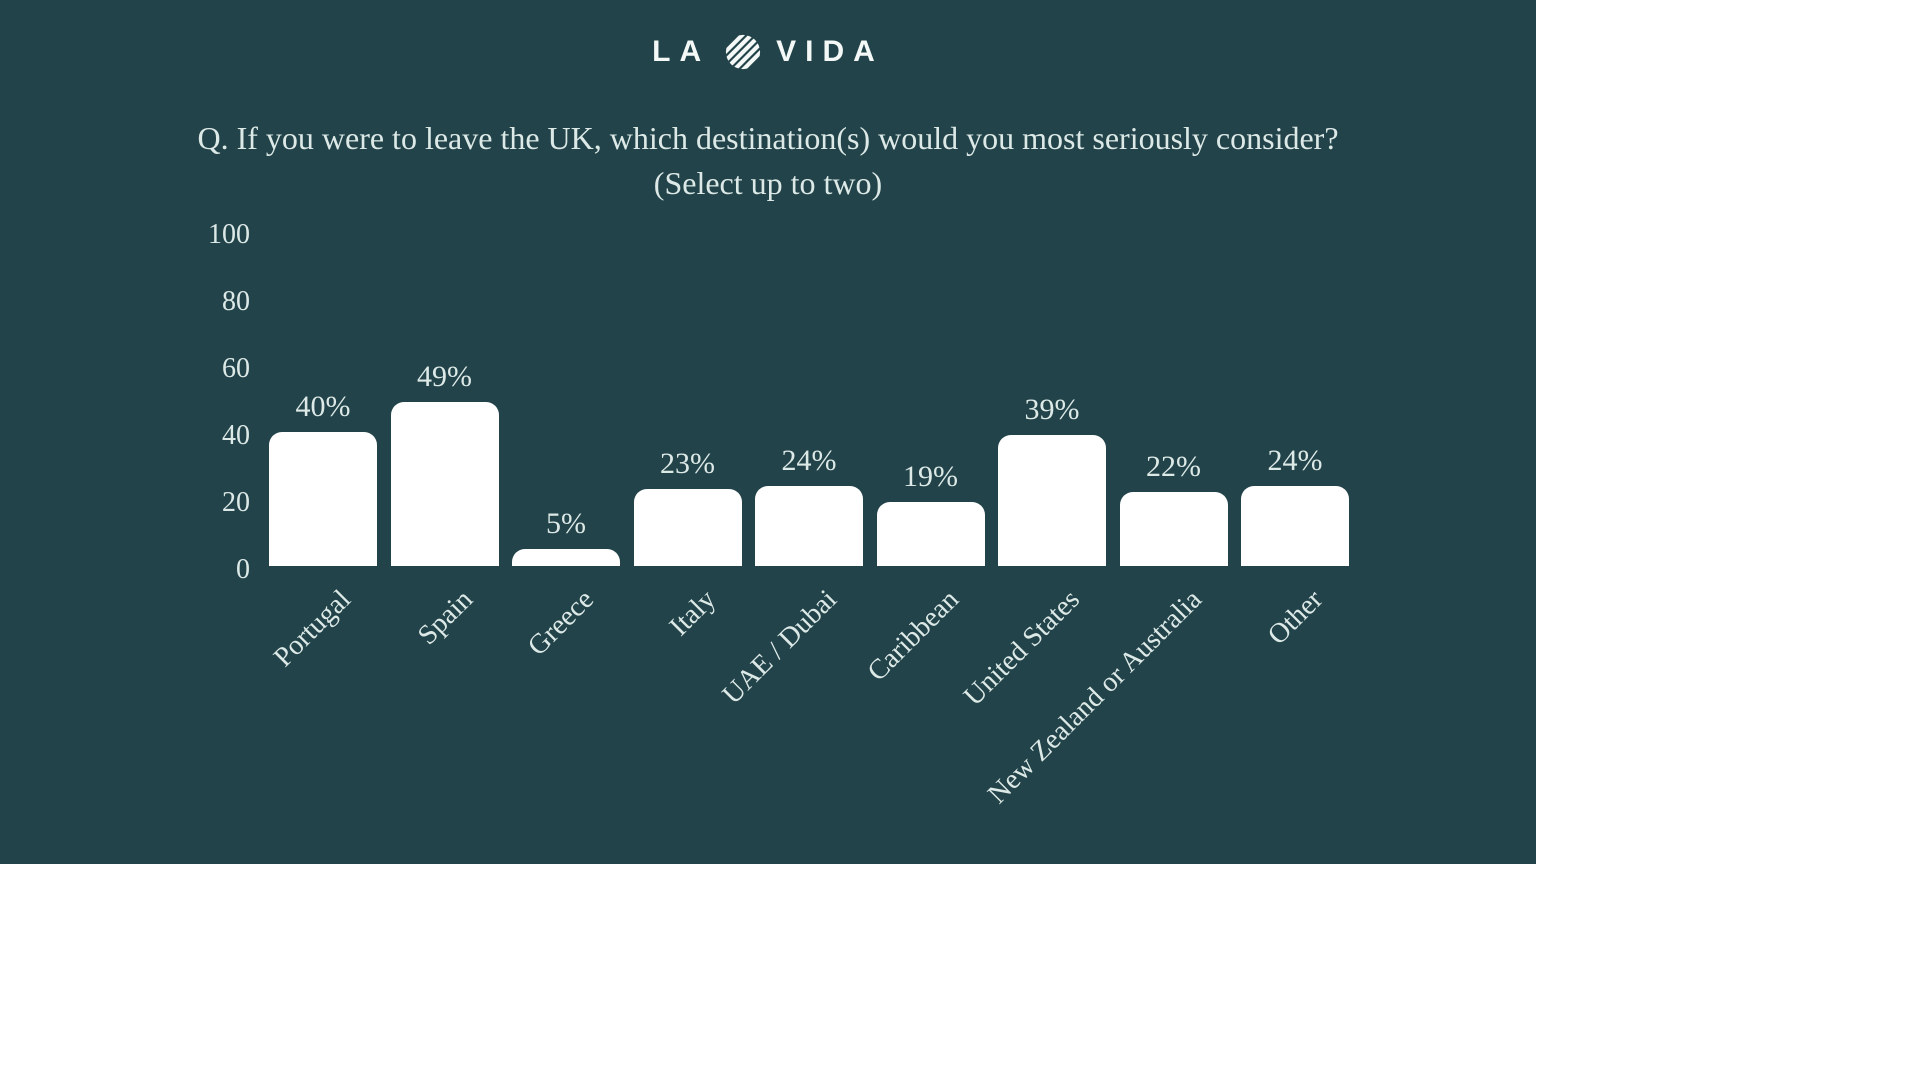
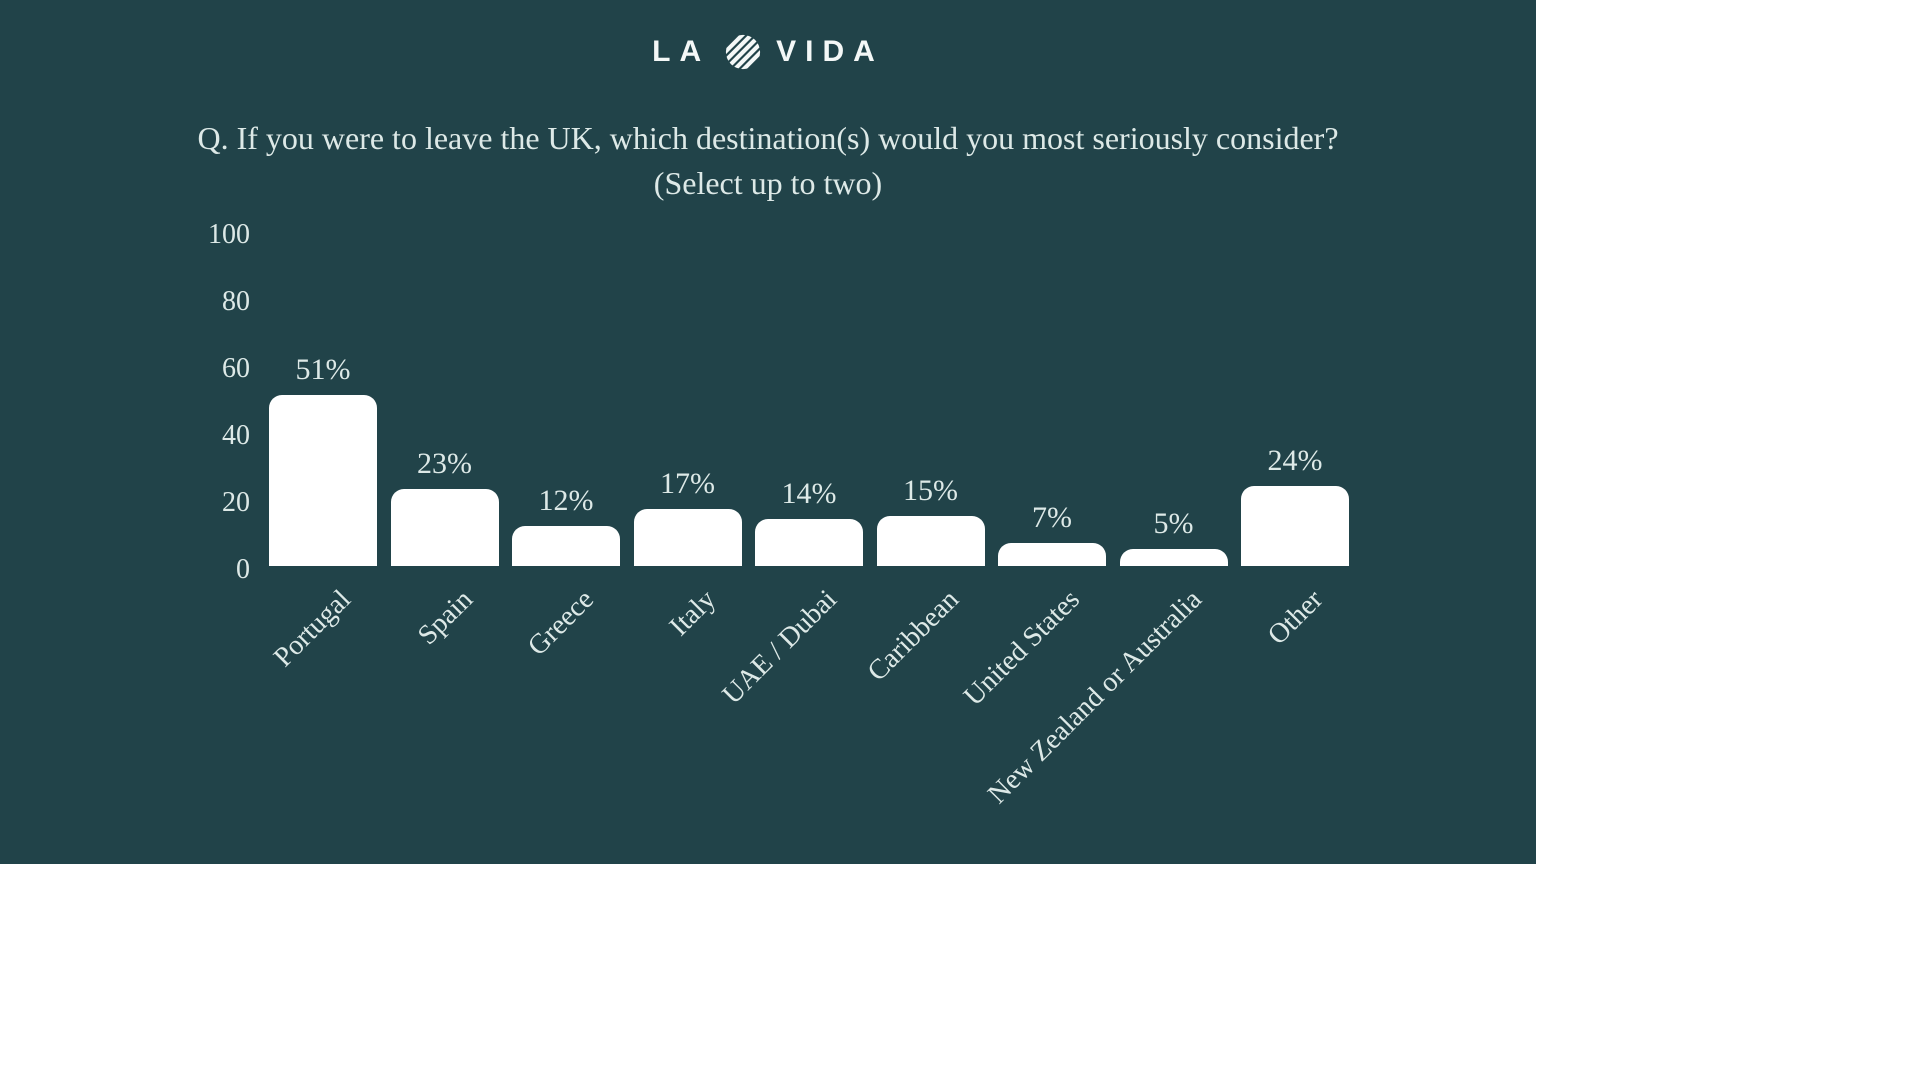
Portugal: 40% -> 51%
Spain: 49% -> 23%
Greece: 5% -> 12%
Italy: 23% -> 17%
UAE / Dubai: 24% -> 14%
Caribbean: 19% -> 15%
United States: 39% -> 7%
New Zealand or Australia: 22% -> 5%
